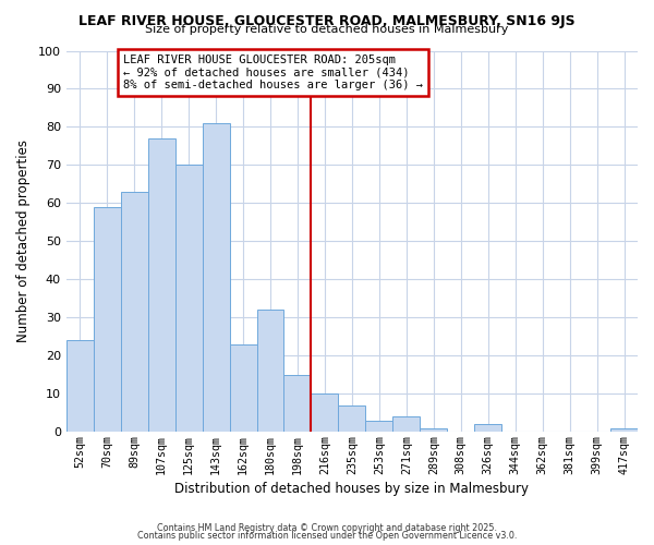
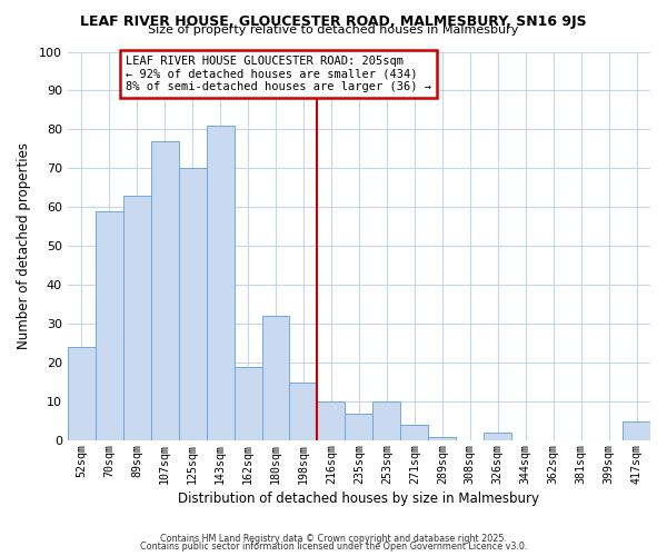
162sqm: 23 -> 19
253sqm: 3 -> 10
417sqm: 1 -> 5
